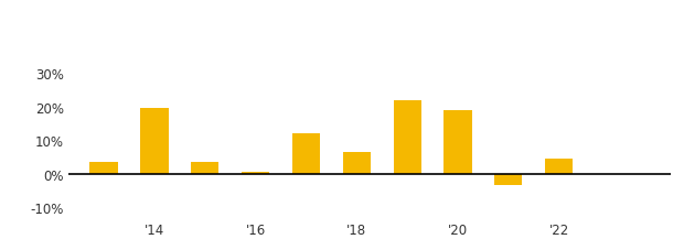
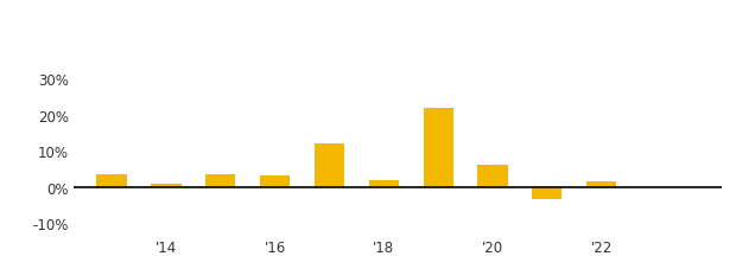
'14: 19.5% -> 1.0%
'16: 0.5% -> 3.2%
'18: 6.5% -> 2.0%
'20: 19.0% -> 6.0%
'22: 4.5% -> 1.5%
